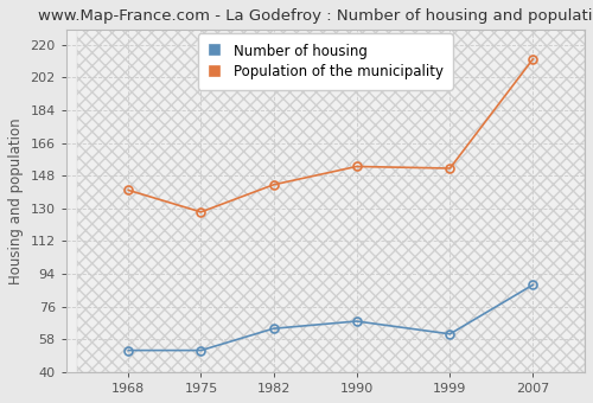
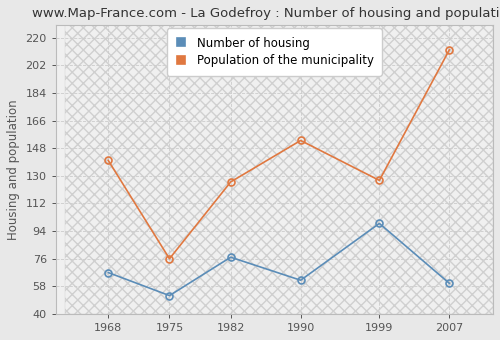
Number of housing/1968: 52 -> 67
Population of the municipality/1975: 128 -> 76
Number of housing/1982: 64 -> 77
Population of the municipality/1982: 143 -> 126
Number of housing/1990: 68 -> 62
Number of housing/1999: 61 -> 99
Population of the municipality/1999: 152 -> 127
Number of housing/2007: 88 -> 60
